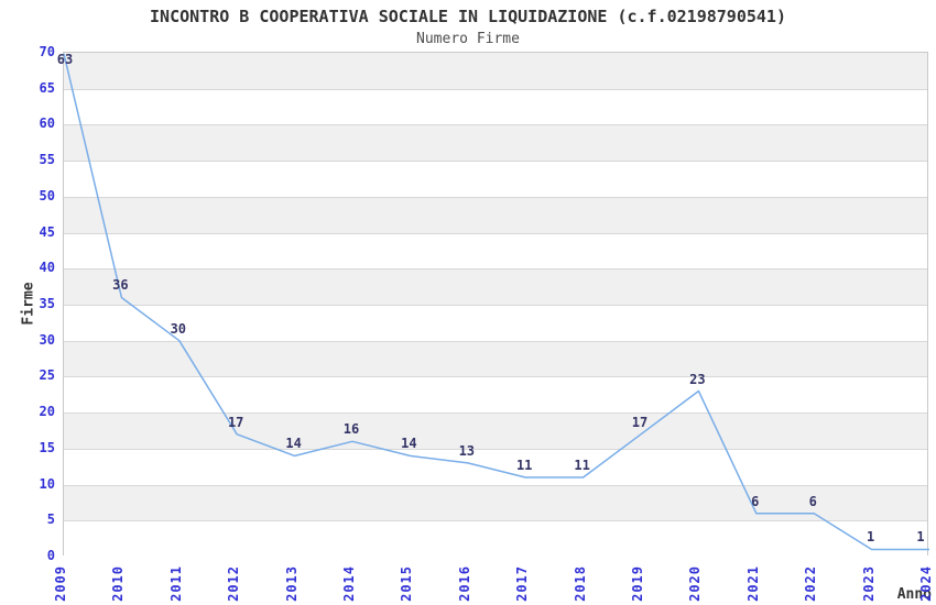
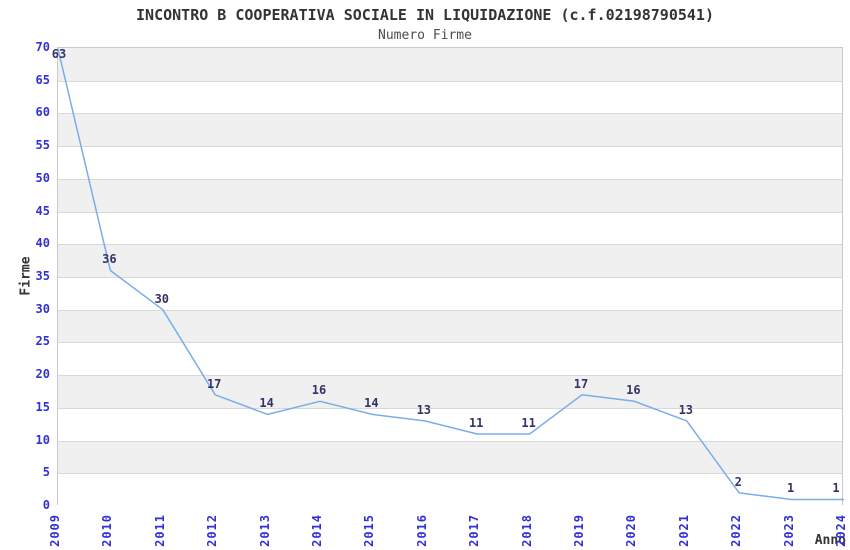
2020: 23 -> 16
2021: 6 -> 13
2022: 6 -> 2
